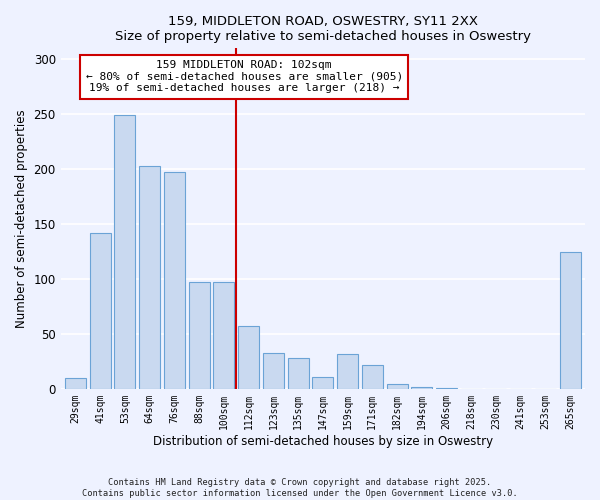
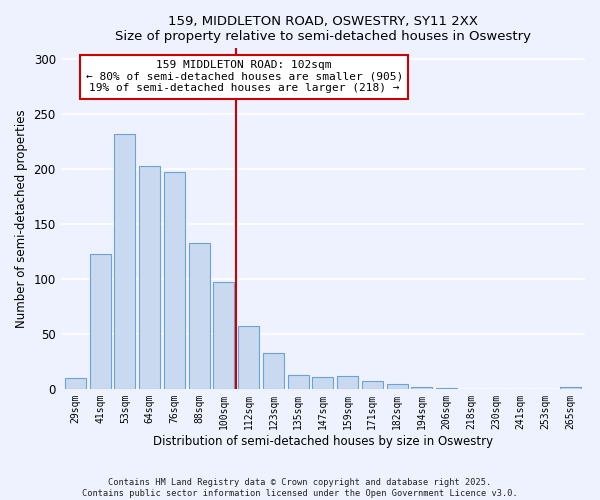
41sqm: 142 -> 123
53sqm: 249 -> 232
88sqm: 97 -> 133
135sqm: 28 -> 13
159sqm: 32 -> 12
171sqm: 22 -> 7
265sqm: 125 -> 2
